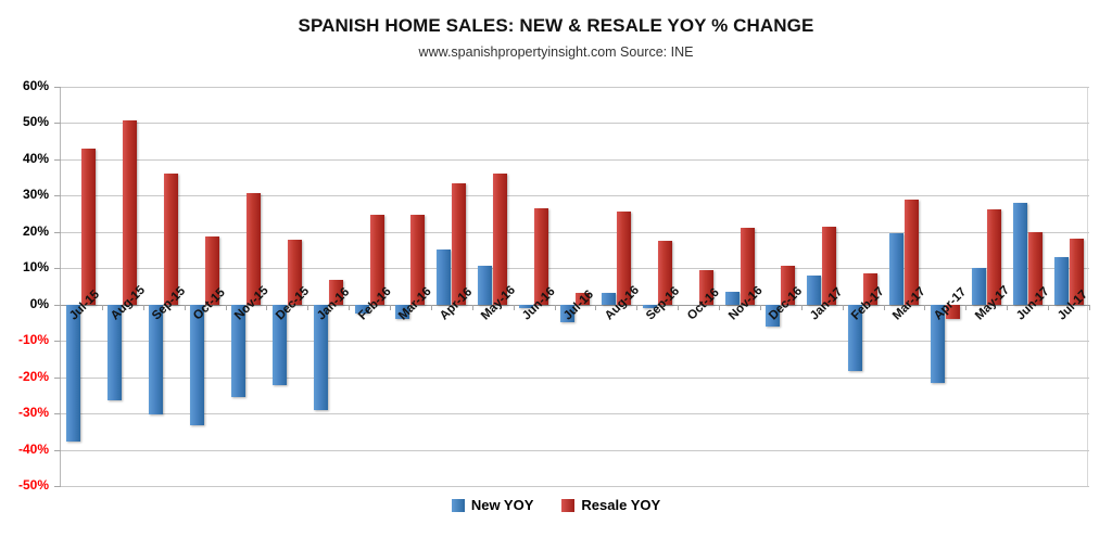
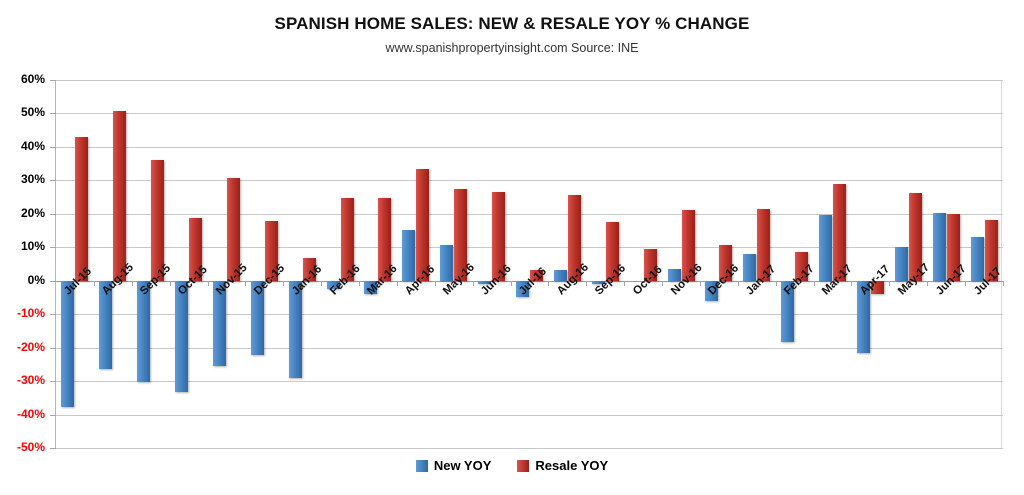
Resale YOY/May-16: 36% -> 27%
New YOY/Jun-17: 28% -> 20%
